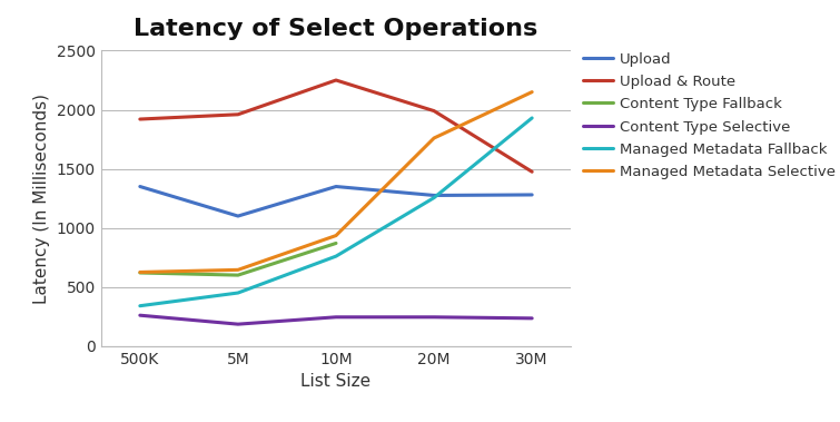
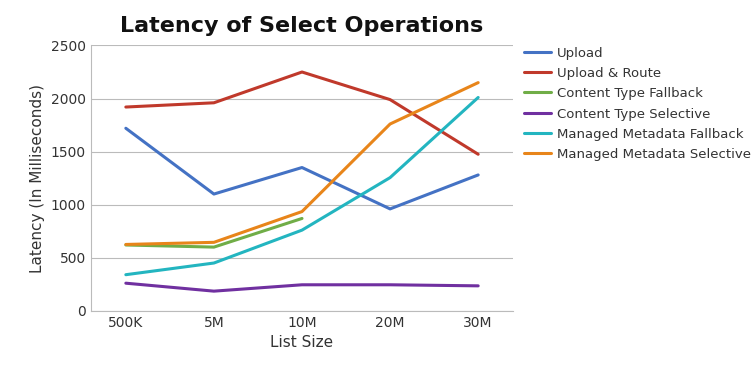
Upload/500K: 1350 -> 1720
Upload/20M: 1280 -> 960
Managed Metadata Fallback/30M: 1930 -> 2010
